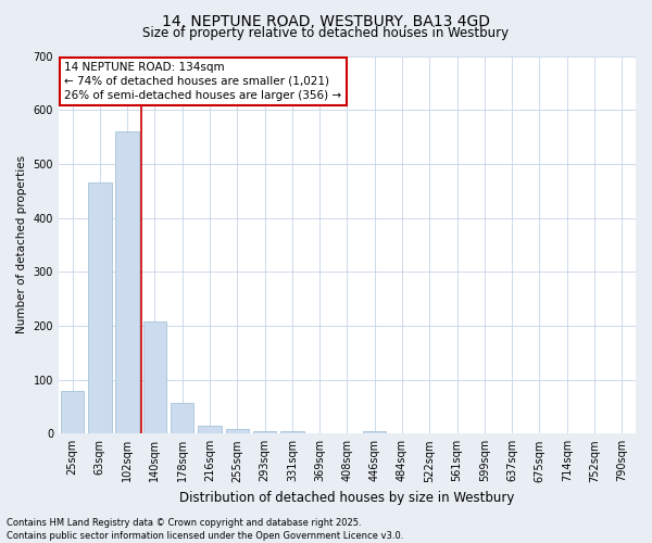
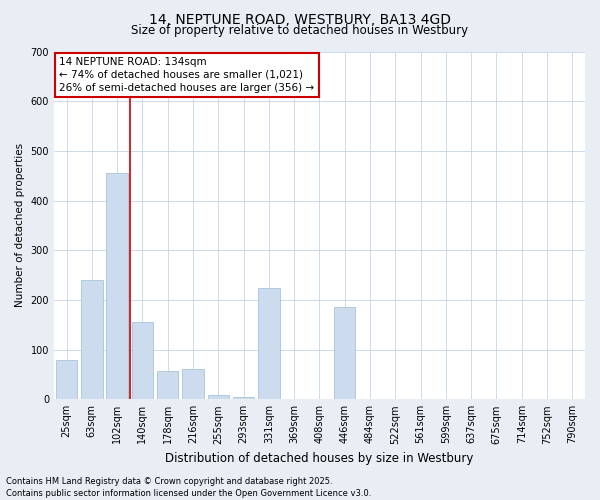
63sqm: 465 -> 240
102sqm: 560 -> 455
140sqm: 207 -> 155
216sqm: 15 -> 60
331sqm: 5 -> 225
446sqm: 5 -> 185
